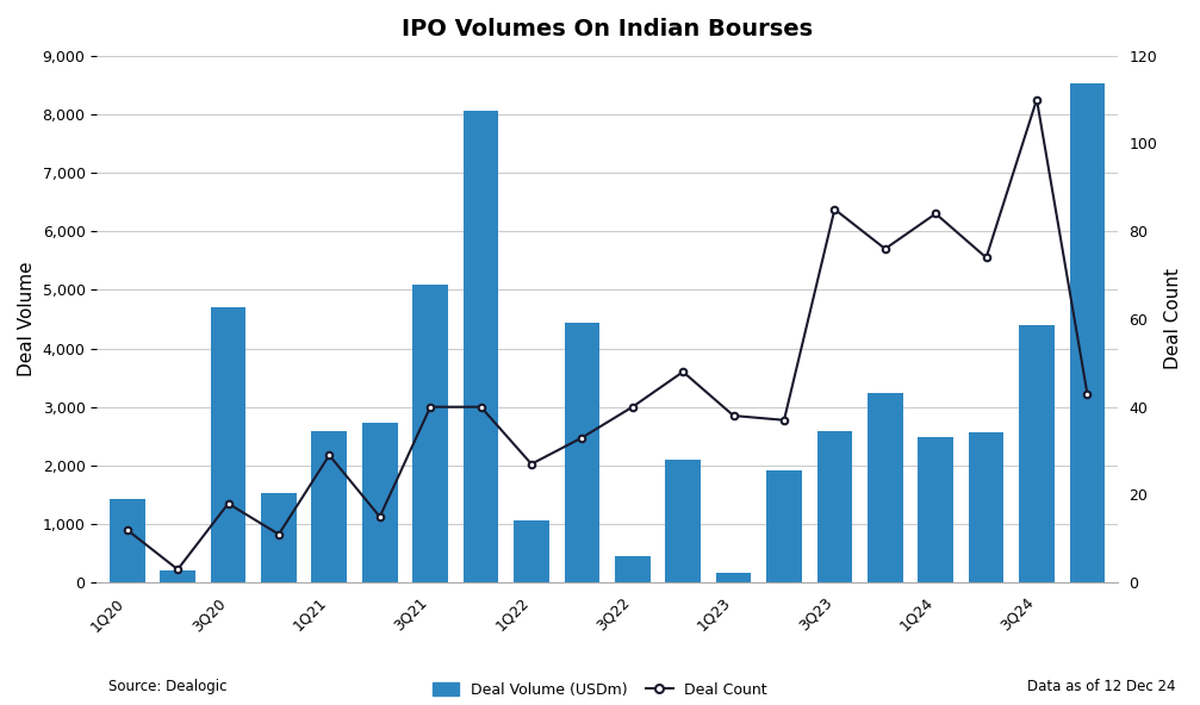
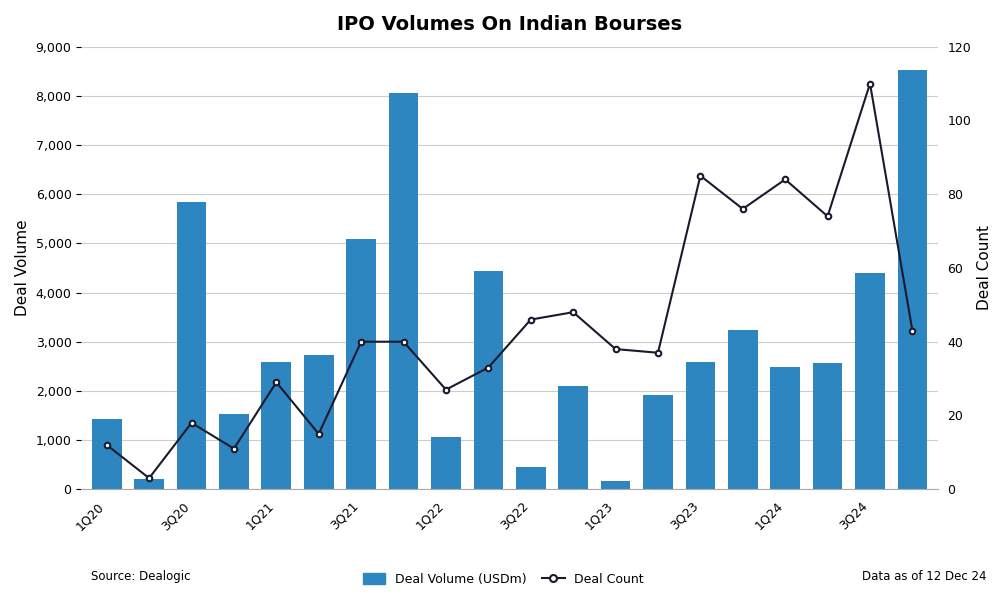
Deal Volume (USDm)/3Q20: 4,700 -> 5,850
Deal Count/3Q22: 40 -> 46
